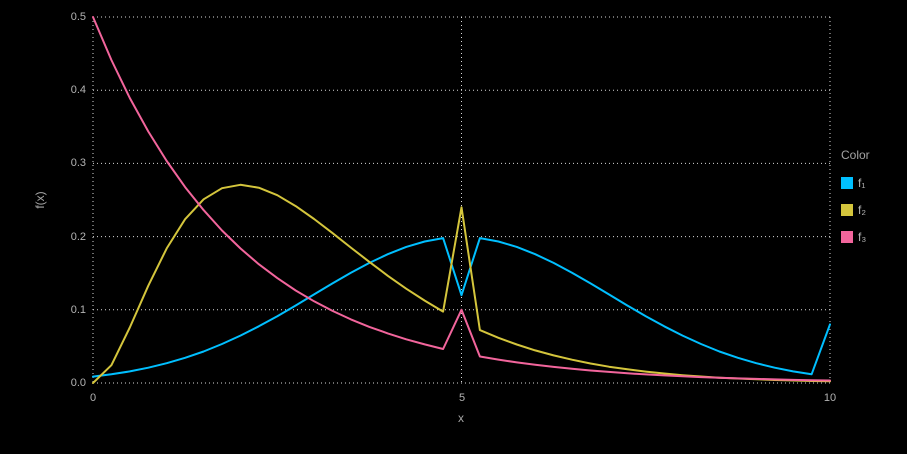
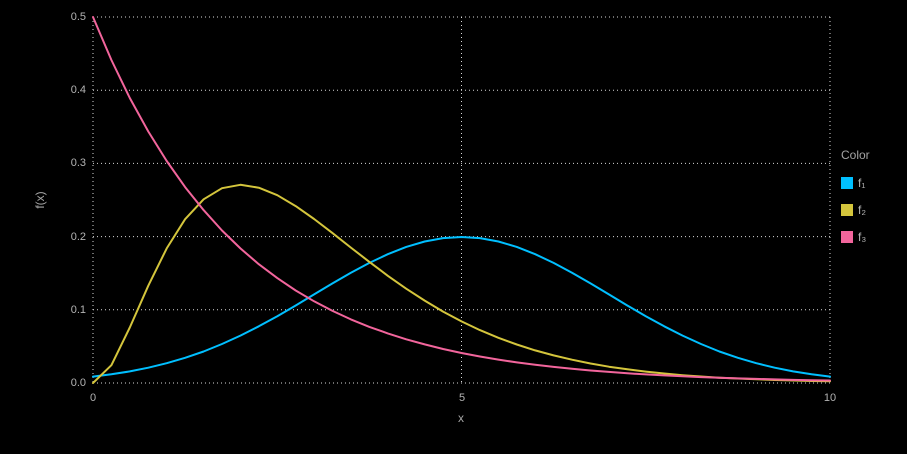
f₁/5: 0.12 -> 0.20
f₂/5: 0.24 -> 0.08
f₃/5: 0.10 -> 0.04
f₁/10: 0.08 -> 0.01
